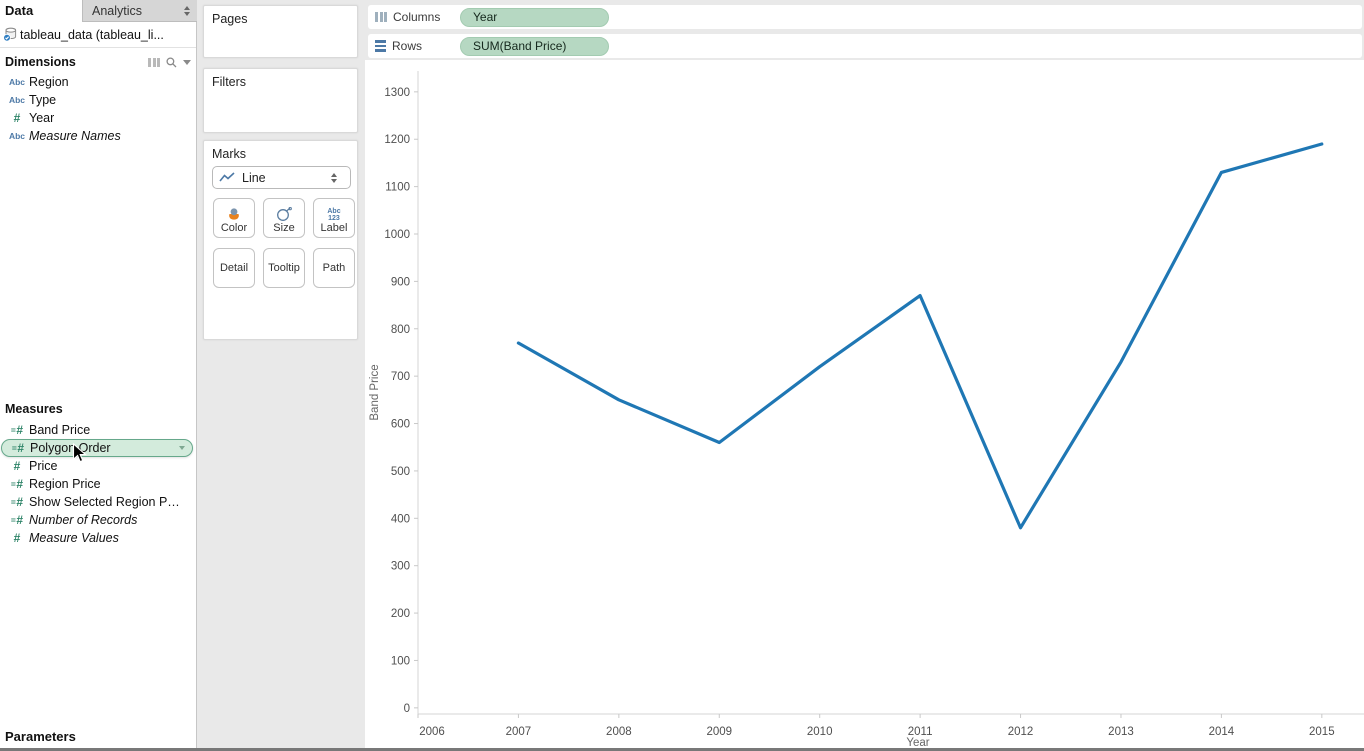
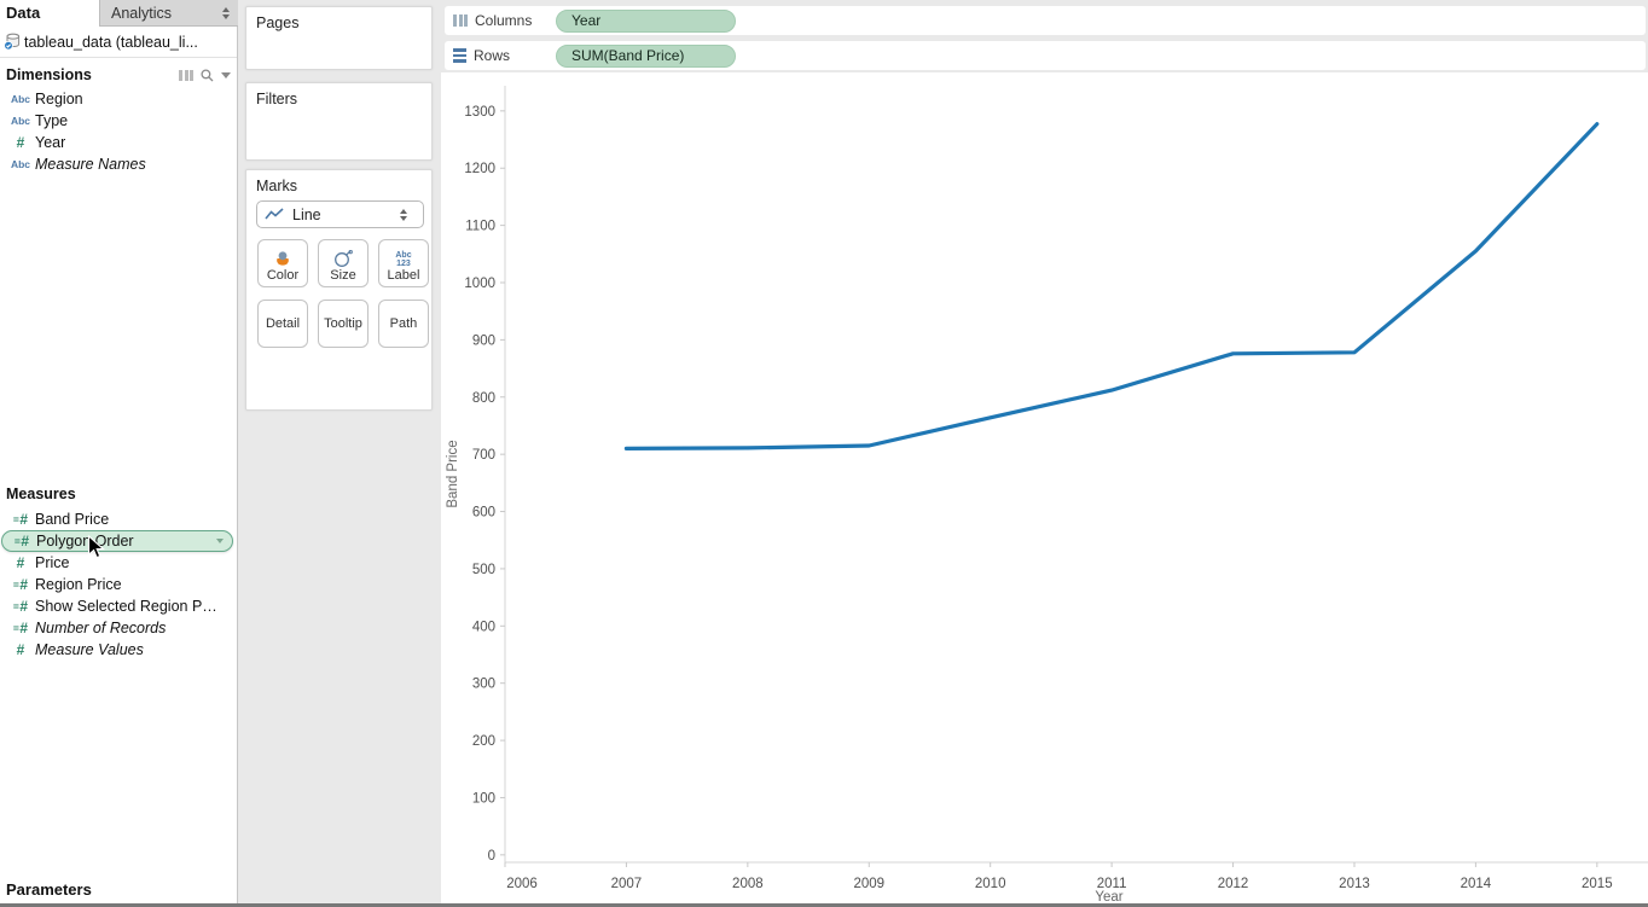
2007: 770 -> 710
2008: 650 -> 710
2009: 560 -> 720
2010: 720 -> 760
2011: 870 -> 810
2012: 380 -> 880
2013: 730 -> 880
2014: 1130 -> 1060
2015: 1190 -> 1280
